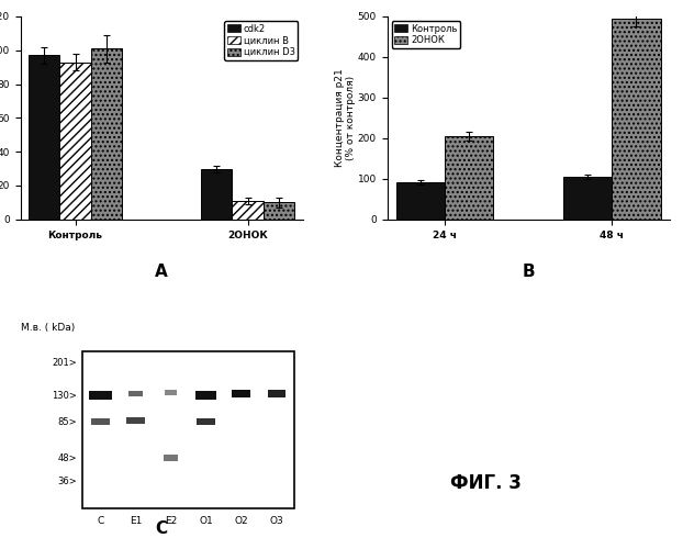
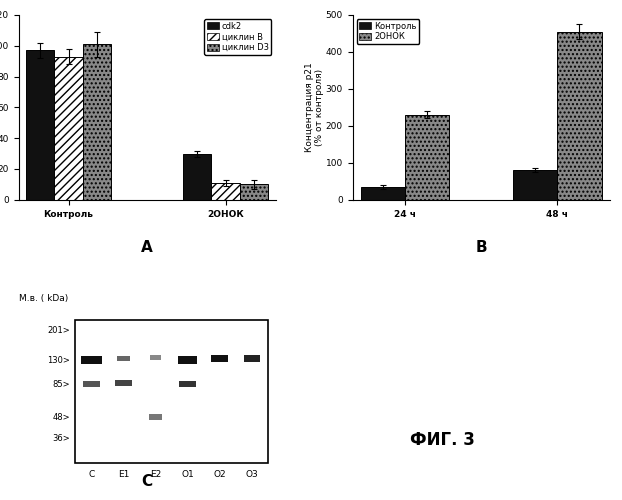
Контроль/24 ч: 92 -> 35
2ОНОК/24 ч: 205 -> 230
Контроль/48 ч: 105 -> 80
2ОНОК/48 ч: 495 -> 455
